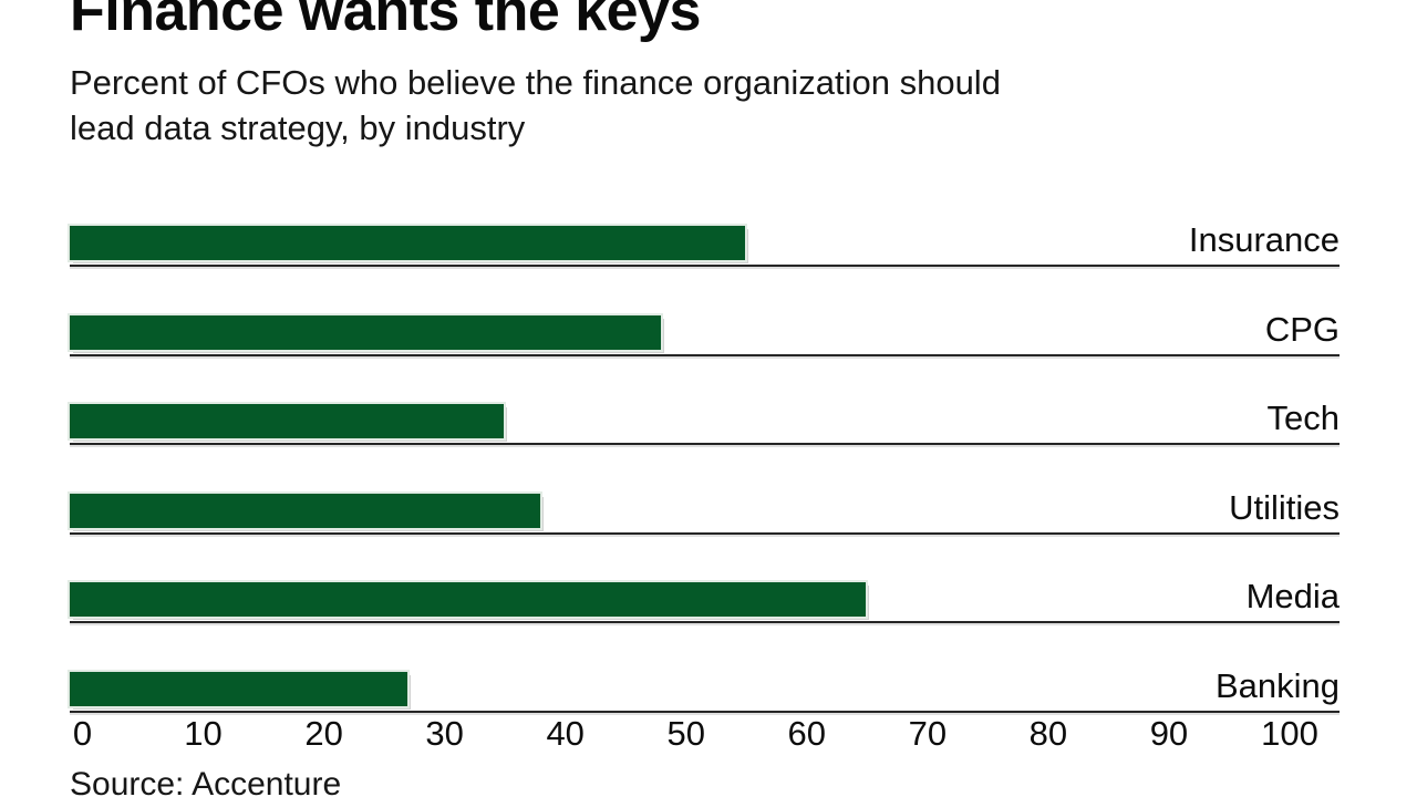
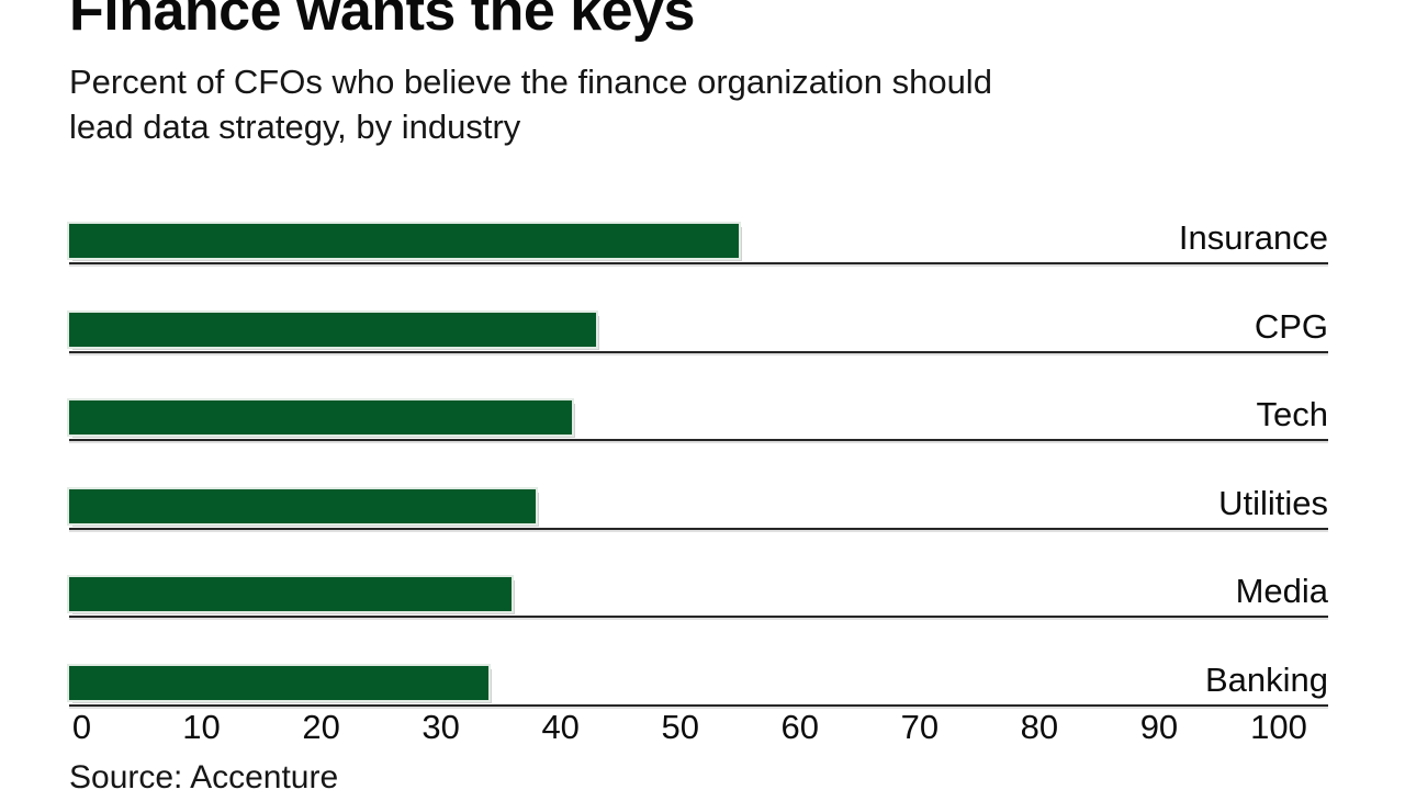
CPG: 49 -> 44
Tech: 36 -> 42
Media: 66 -> 37
Banking: 28 -> 35
